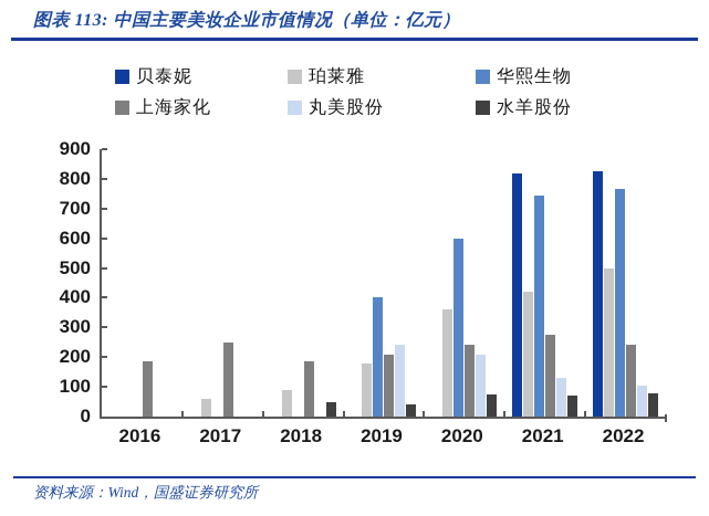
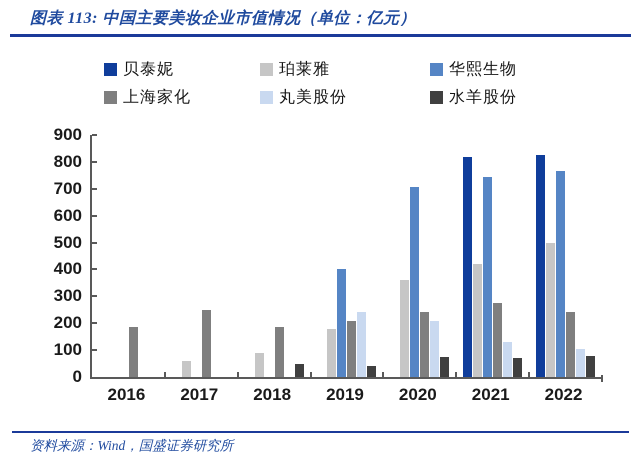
华熙生物/2020: 600 -> 700
